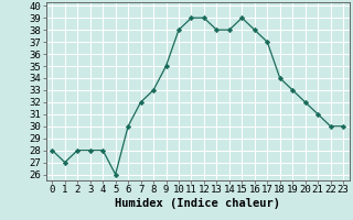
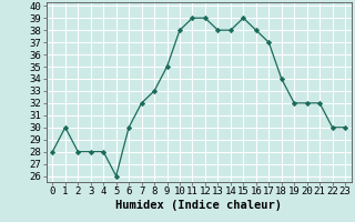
1: 27 -> 30
19: 33 -> 32
21: 31 -> 32
